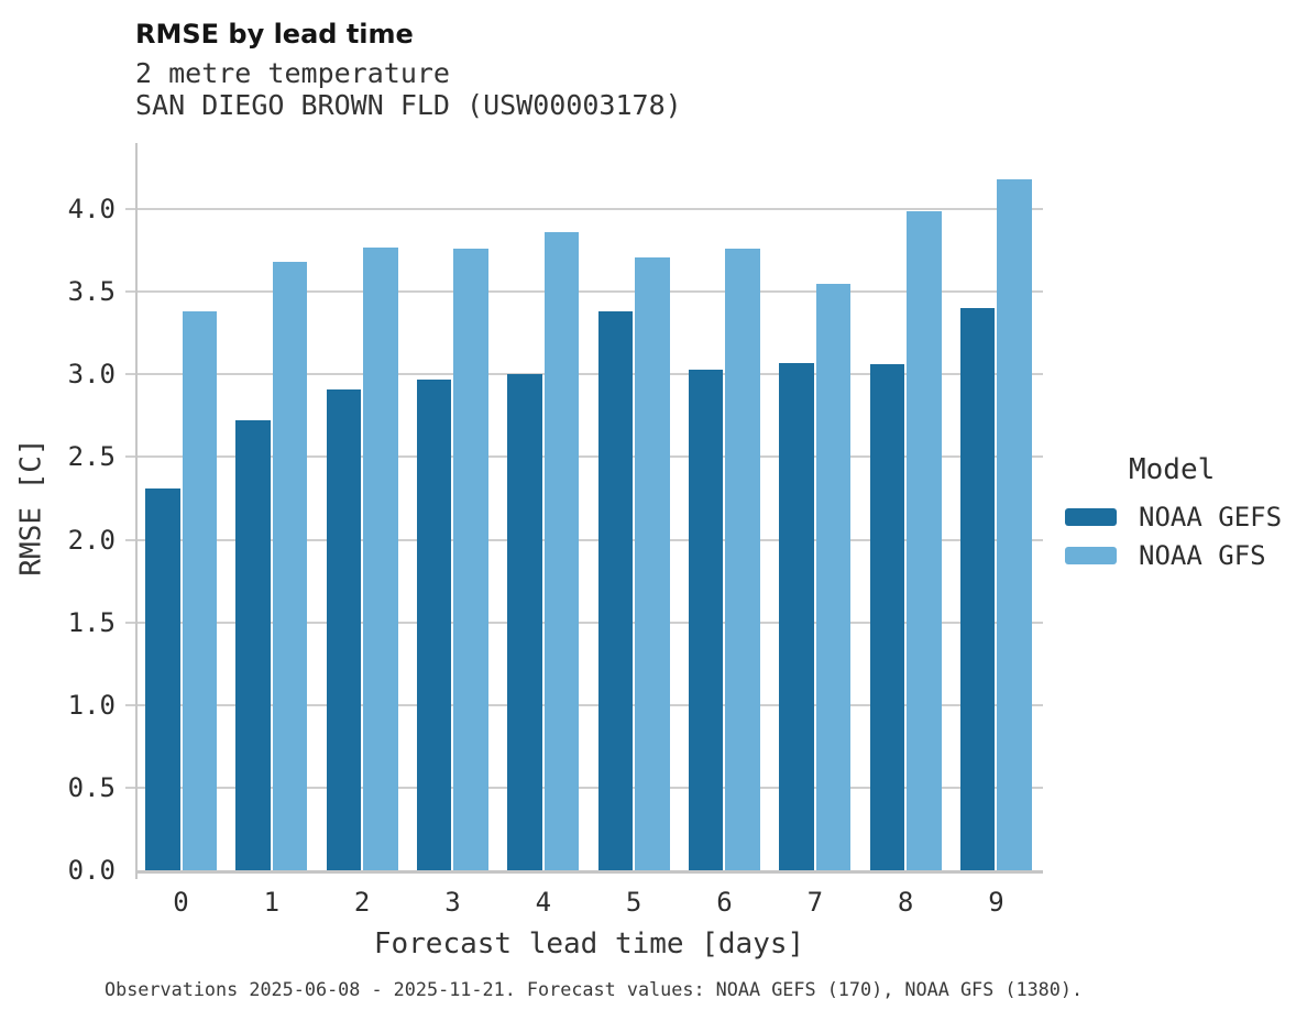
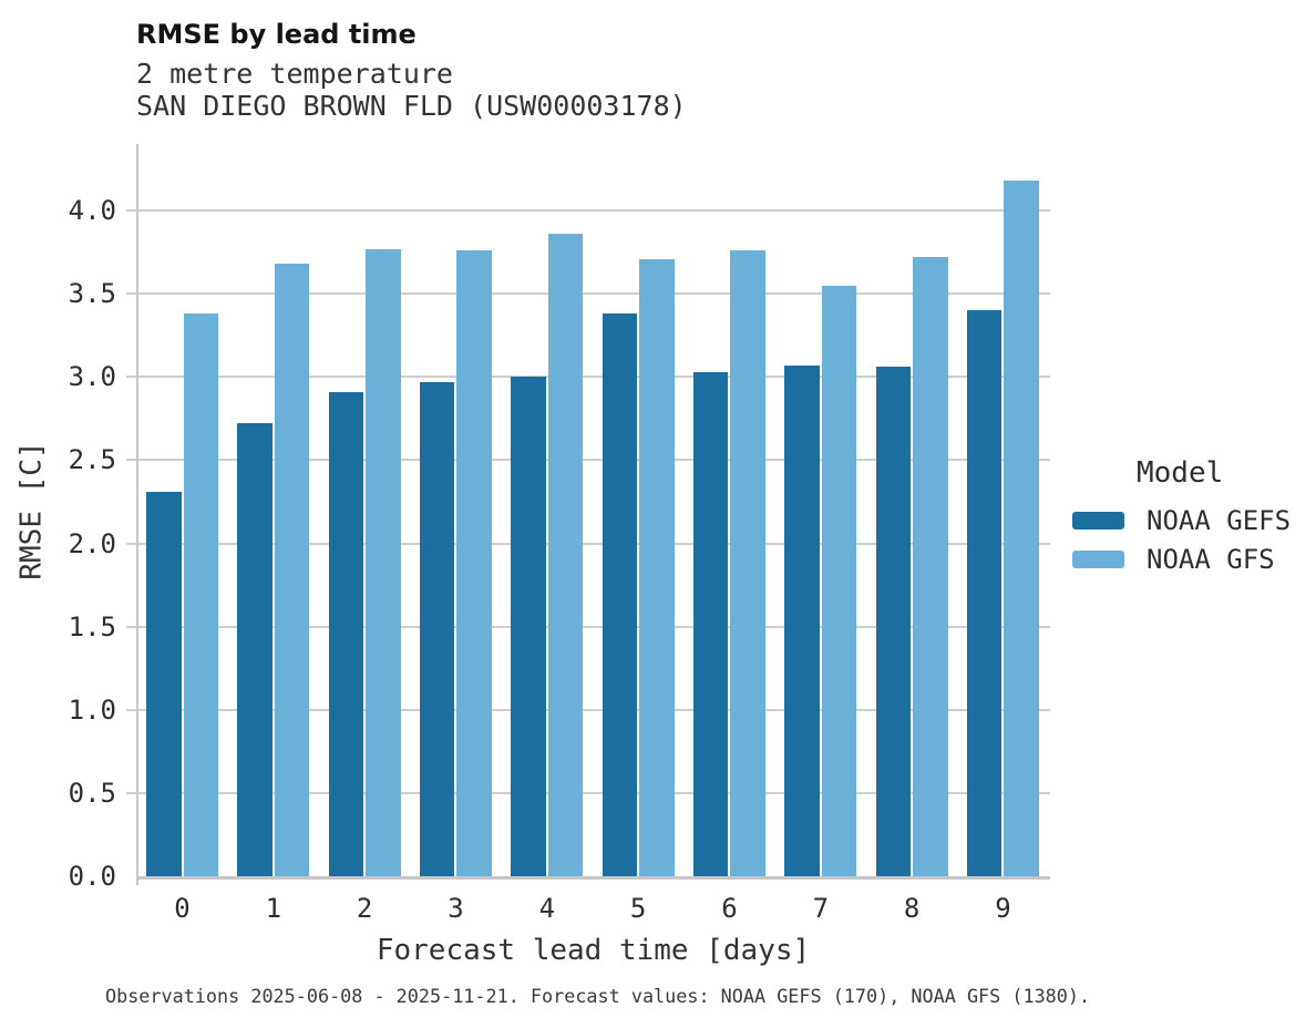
NOAA GFS/8: 3.99 -> 3.72
